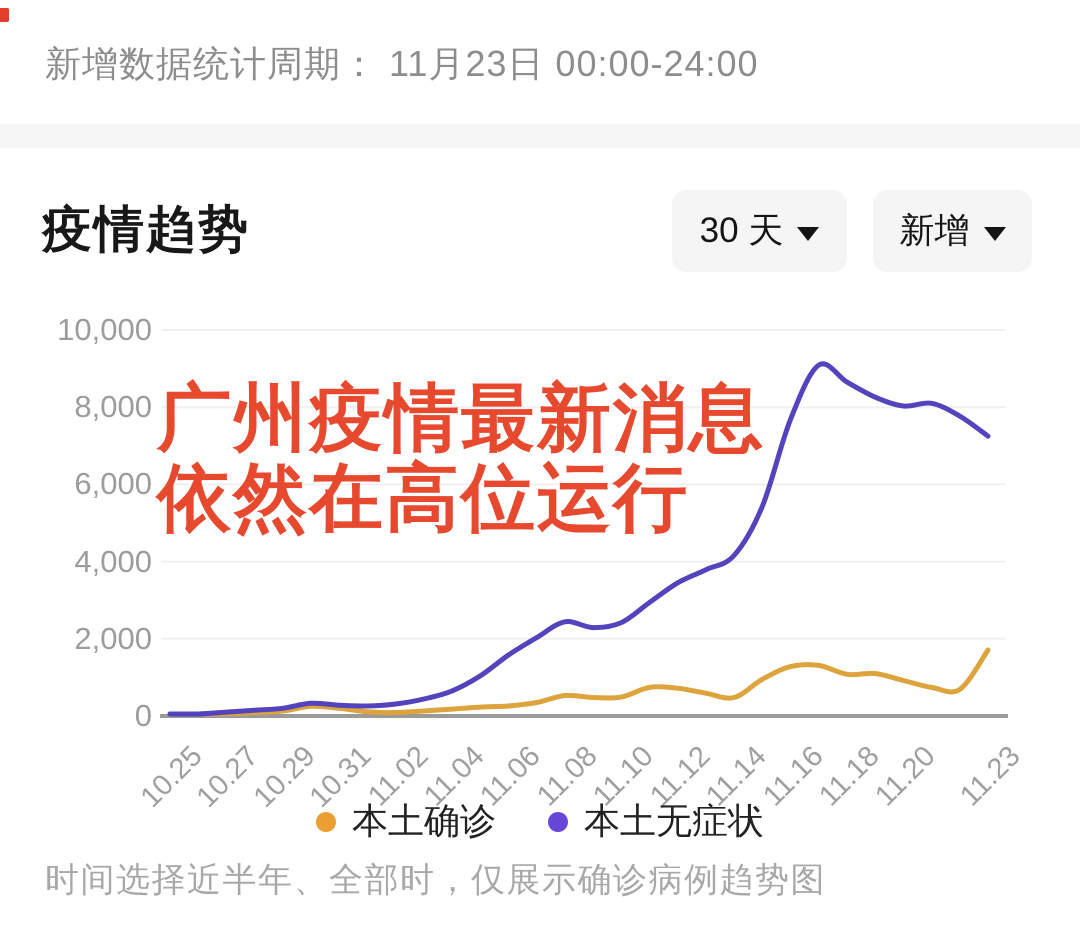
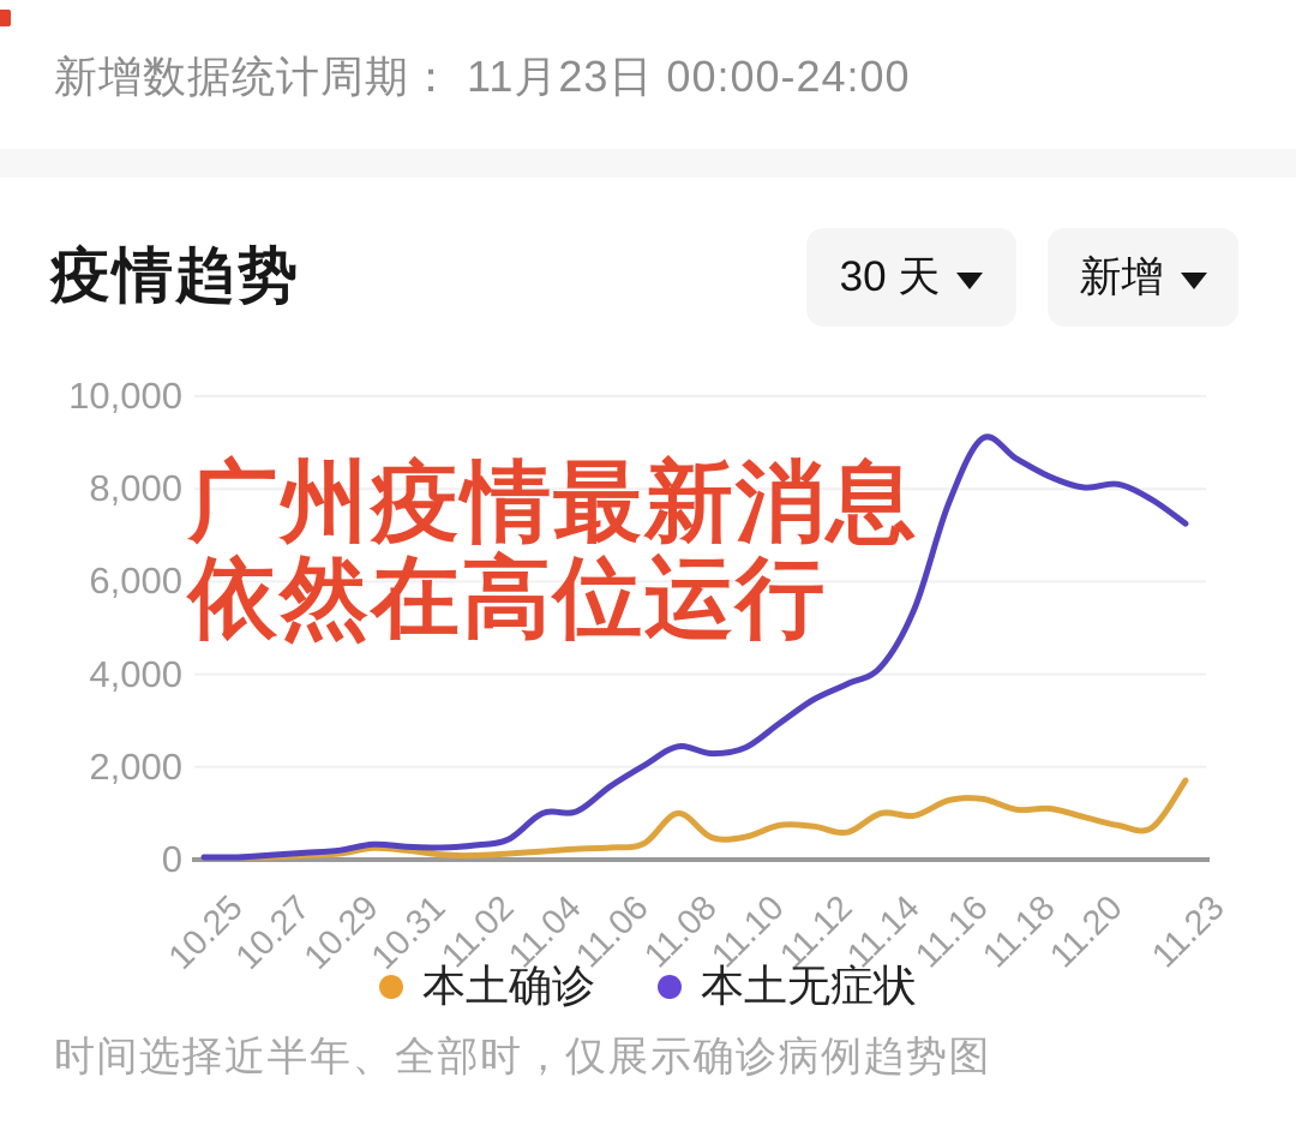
本土无症状/11.04: 600 -> 1000
本土确诊/11.08: 500 -> 1000
本土确诊/11.14: 500 -> 1000
